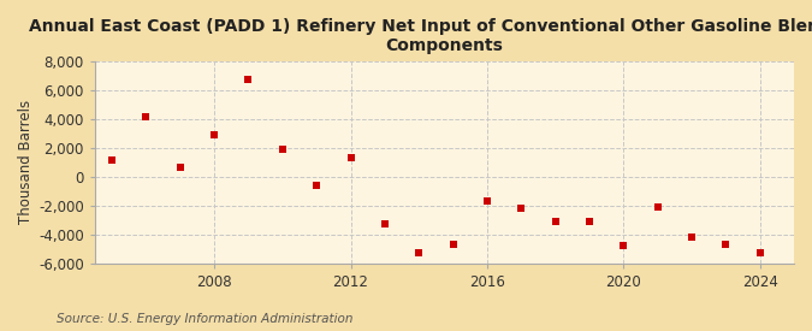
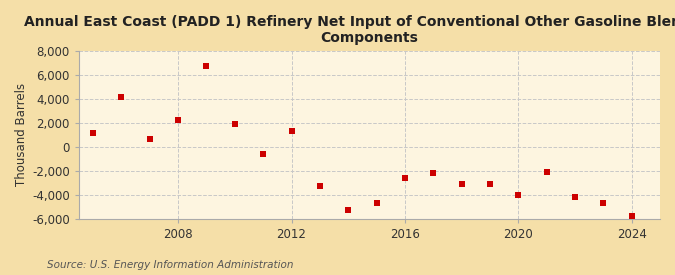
2008: 2,900 -> 2,200
2016: -1,700 -> -2,600
2020: -4,800 -> -4,000
2024: -5,300 -> -5,800
